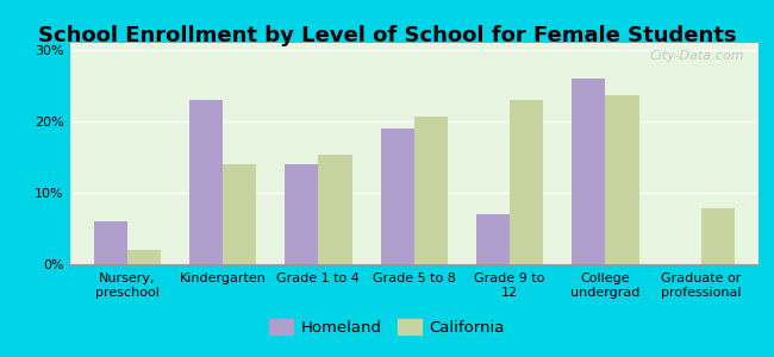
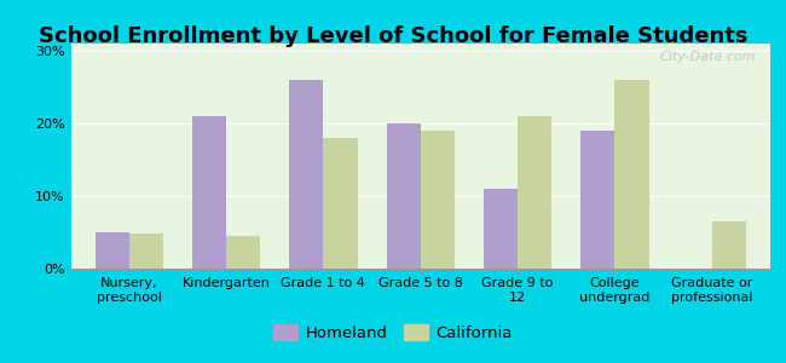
Homeland/Nursery, preschool: 6% -> 5%
California/Nursery, preschool: 2.0% -> 4.8%
Homeland/Kindergarten: 23% -> 21%
California/Kindergarten: 14.0% -> 4.5%
Homeland/Grade 1 to 4: 14% -> 26%
California/Grade 1 to 4: 15.4% -> 18.0%
Homeland/Grade 5 to 8: 19% -> 20%
California/Grade 5 to 8: 20.6% -> 19.0%
Homeland/Grade 9 to 12: 7% -> 11%
California/Grade 9 to 12: 23.0% -> 21.0%
Homeland/College undergrad: 26% -> 19%
California/College undergrad: 23.6% -> 26.0%
California/Graduate or professional: 7.8% -> 6.5%
